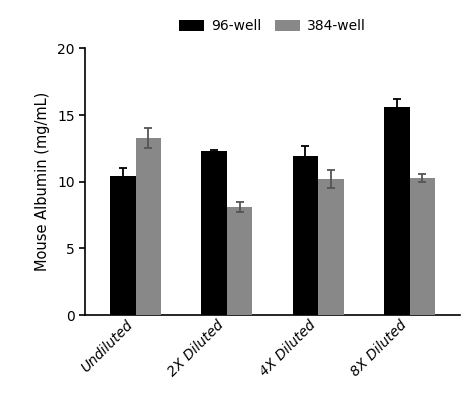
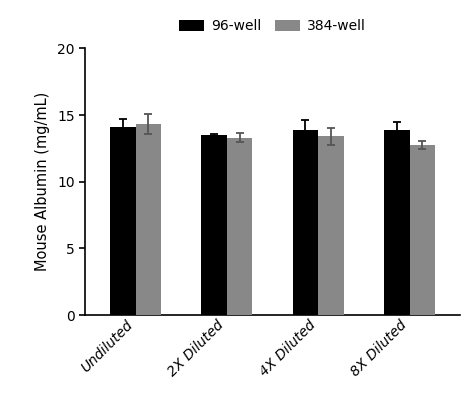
96-well/Undiluted: 10.4 -> 14.1
384-well/Undiluted: 13.3 -> 14.3
96-well/2X Diluted: 12.3 -> 13.5
384-well/2X Diluted: 8.1 -> 13.3
96-well/4X Diluted: 11.9 -> 13.9
384-well/4X Diluted: 10.2 -> 13.4
96-well/8X Diluted: 15.6 -> 13.9
384-well/8X Diluted: 10.3 -> 12.8
